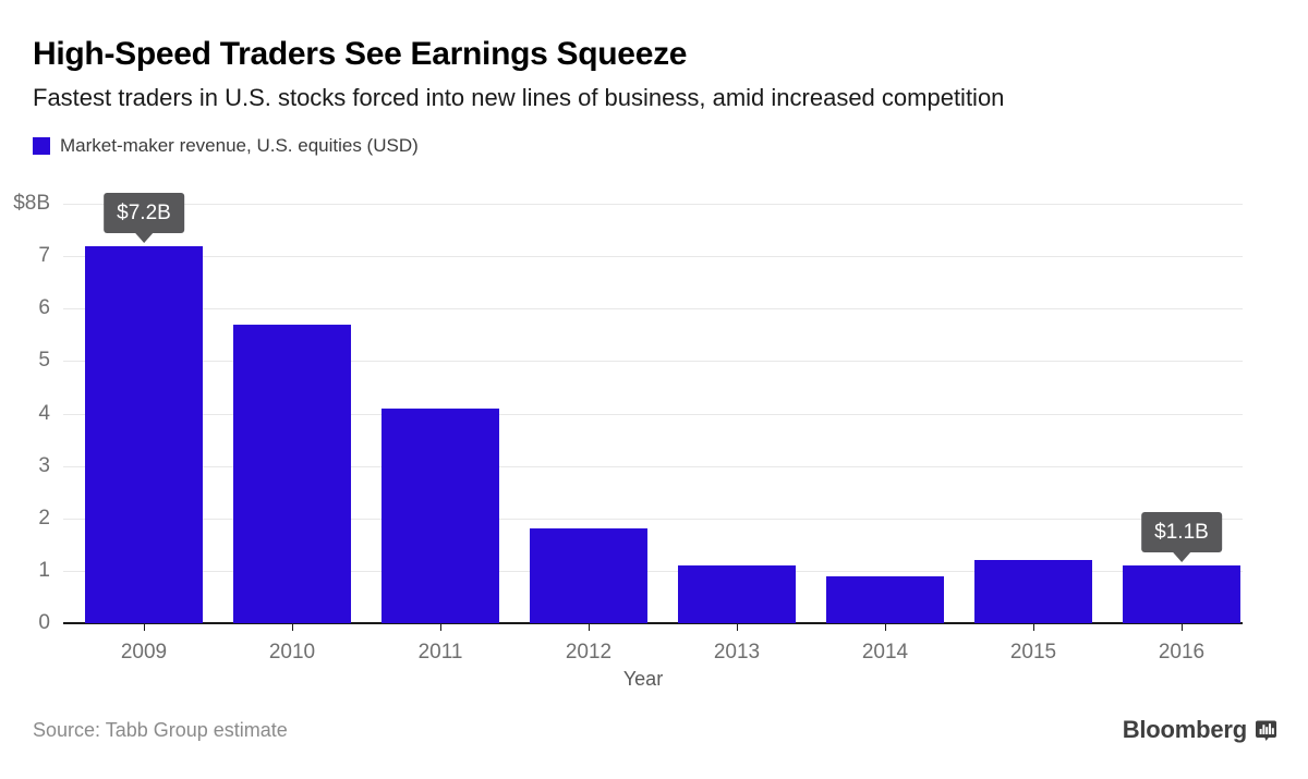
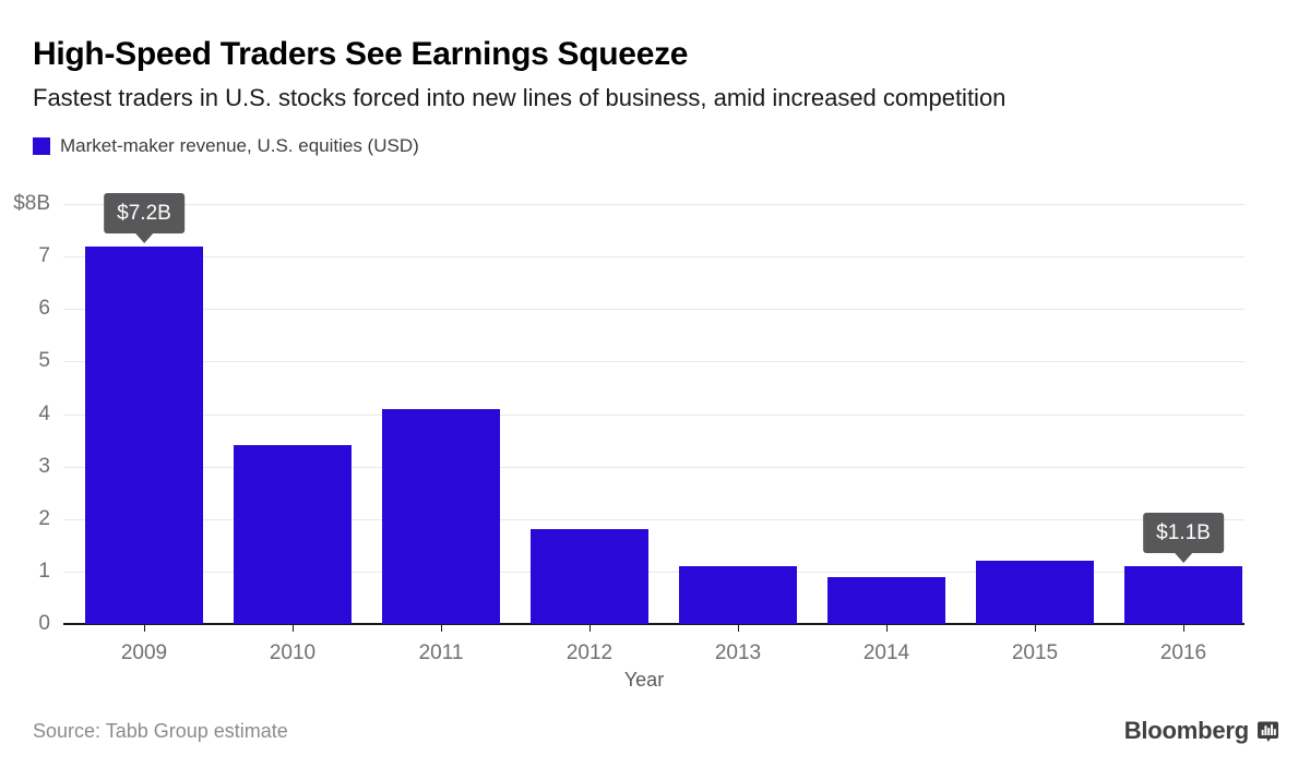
2010: $5.7B -> $3.4B
